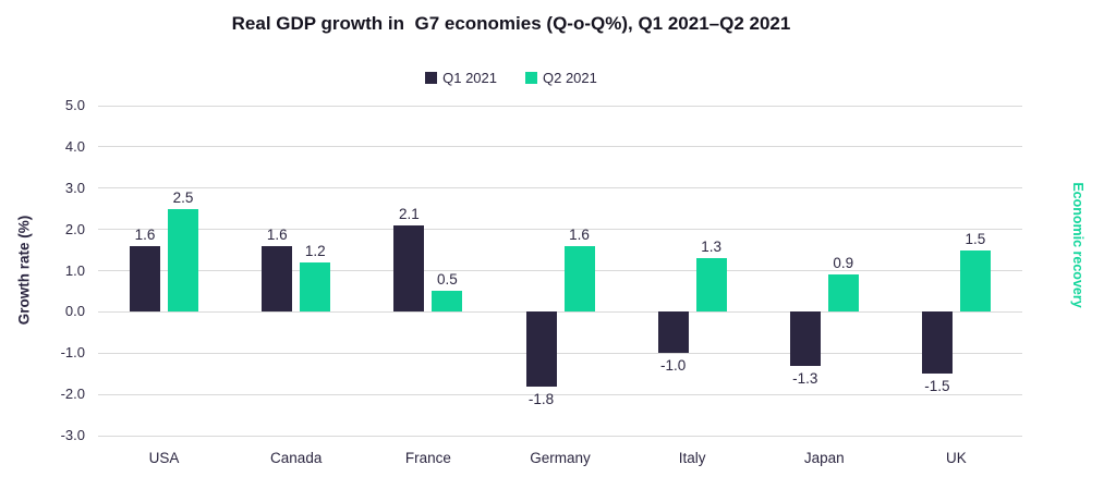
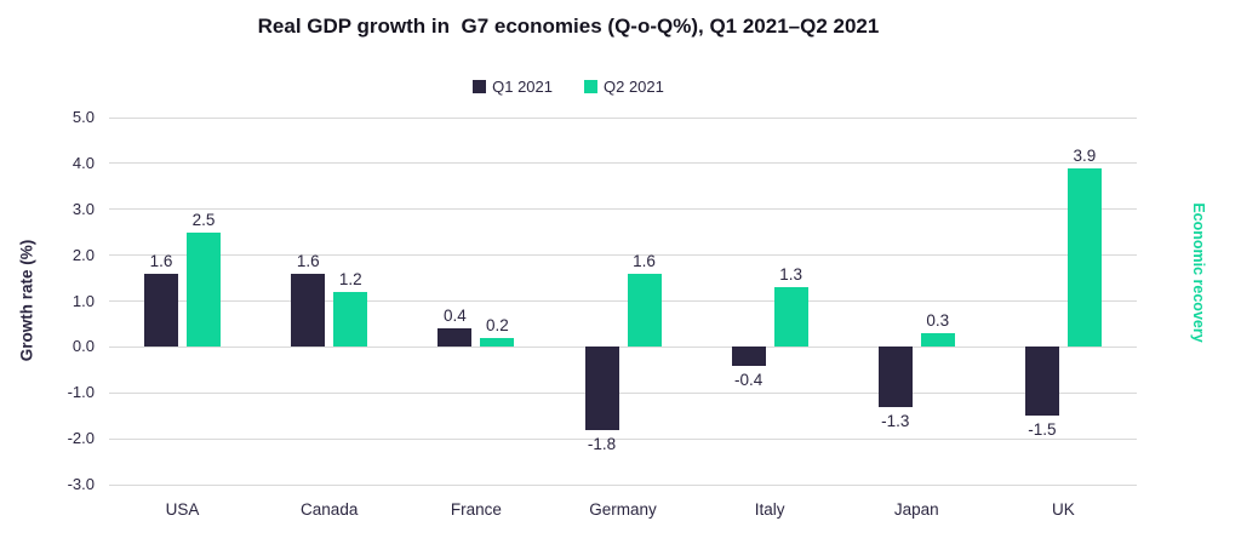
Q1 2021/France: 2.1 -> 0.4
Q2 2021/France: 0.5 -> 0.2
Q1 2021/Italy: -1.0 -> -0.4
Q2 2021/Japan: 0.9 -> 0.3
Q2 2021/UK: 1.5 -> 3.9
